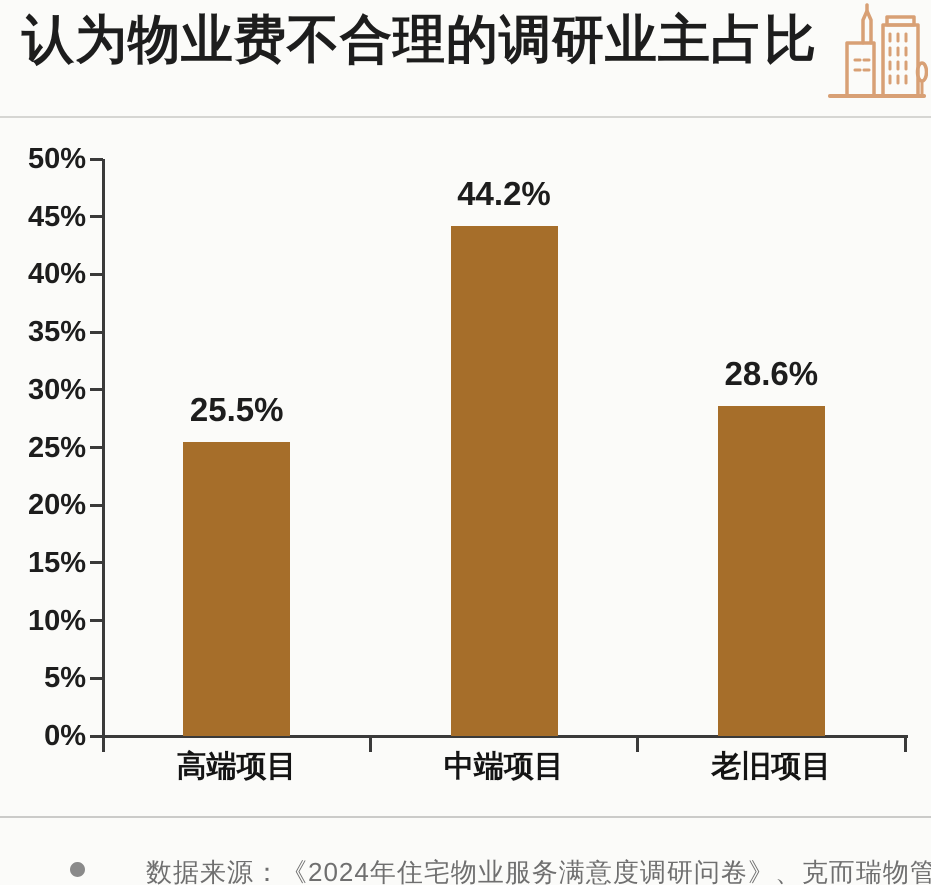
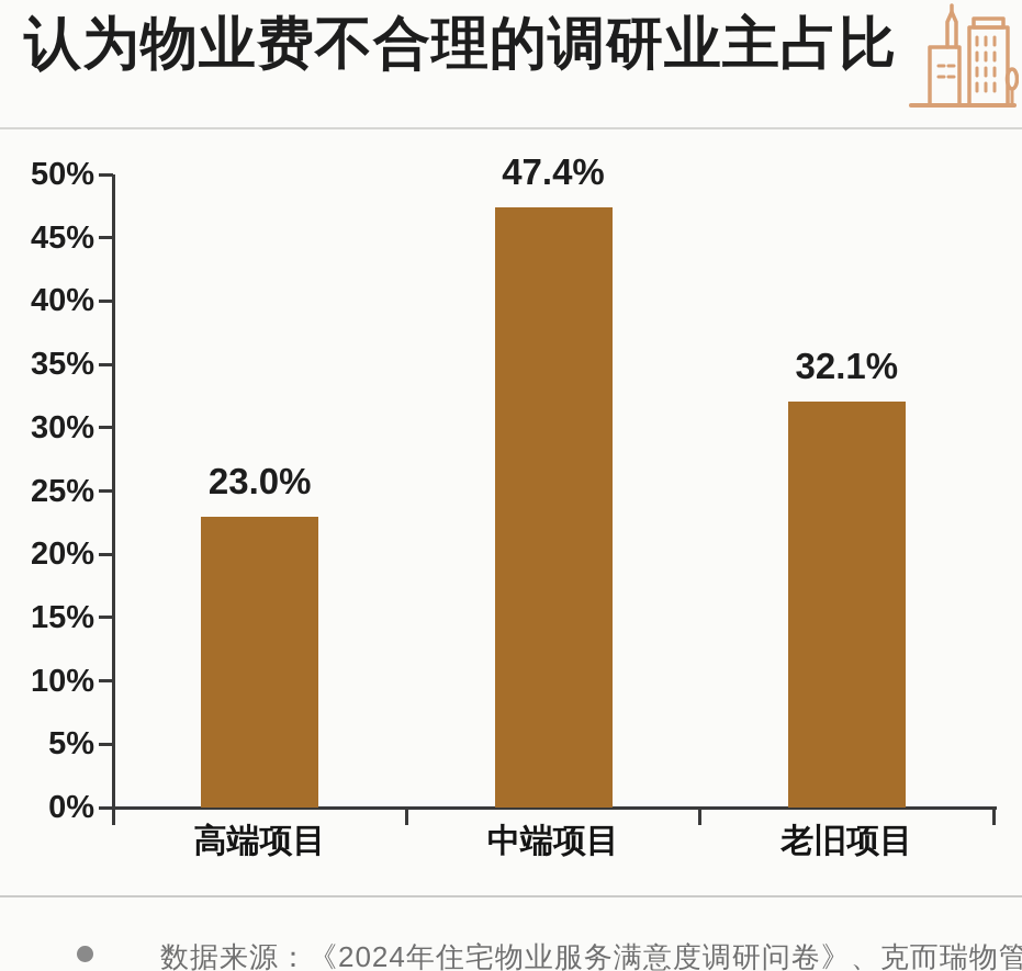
高端项目: 25.5% -> 23.0%
中端项目: 44.2% -> 47.4%
老旧项目: 28.6% -> 32.1%
